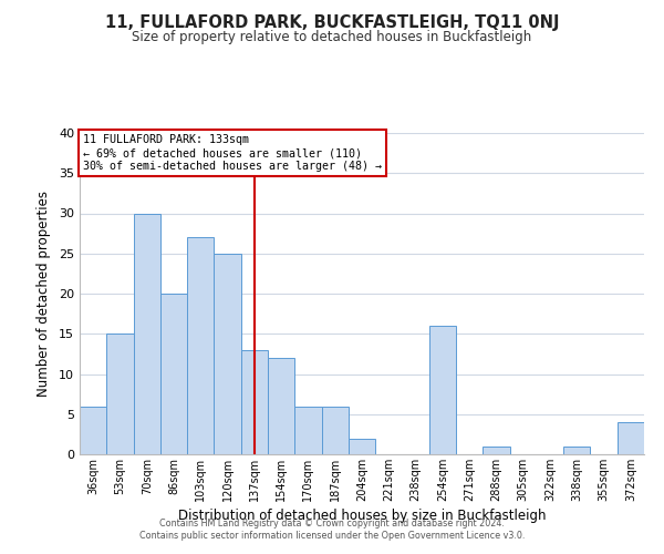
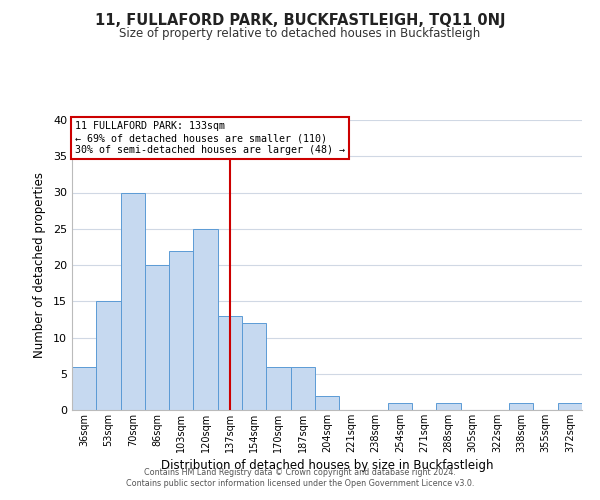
103sqm: 27 -> 22
254sqm: 16 -> 1
372sqm: 4 -> 1
